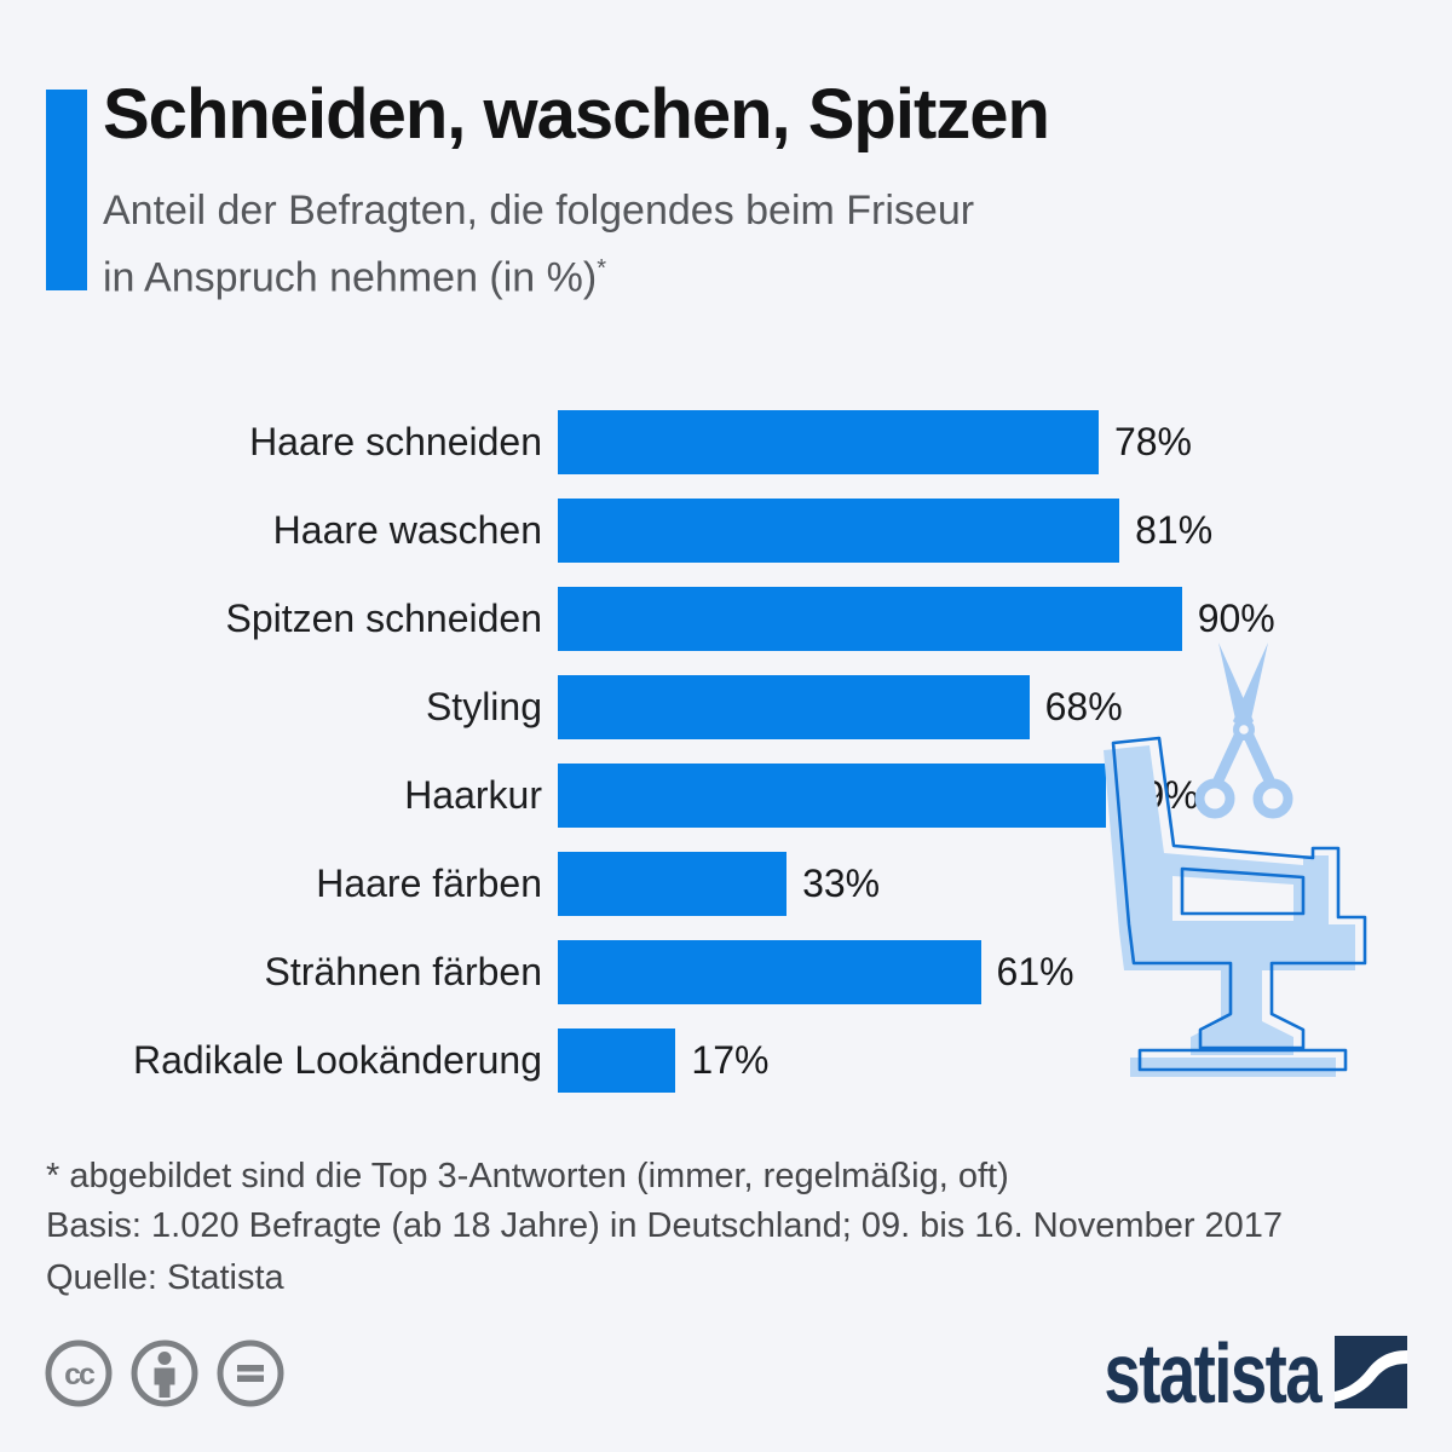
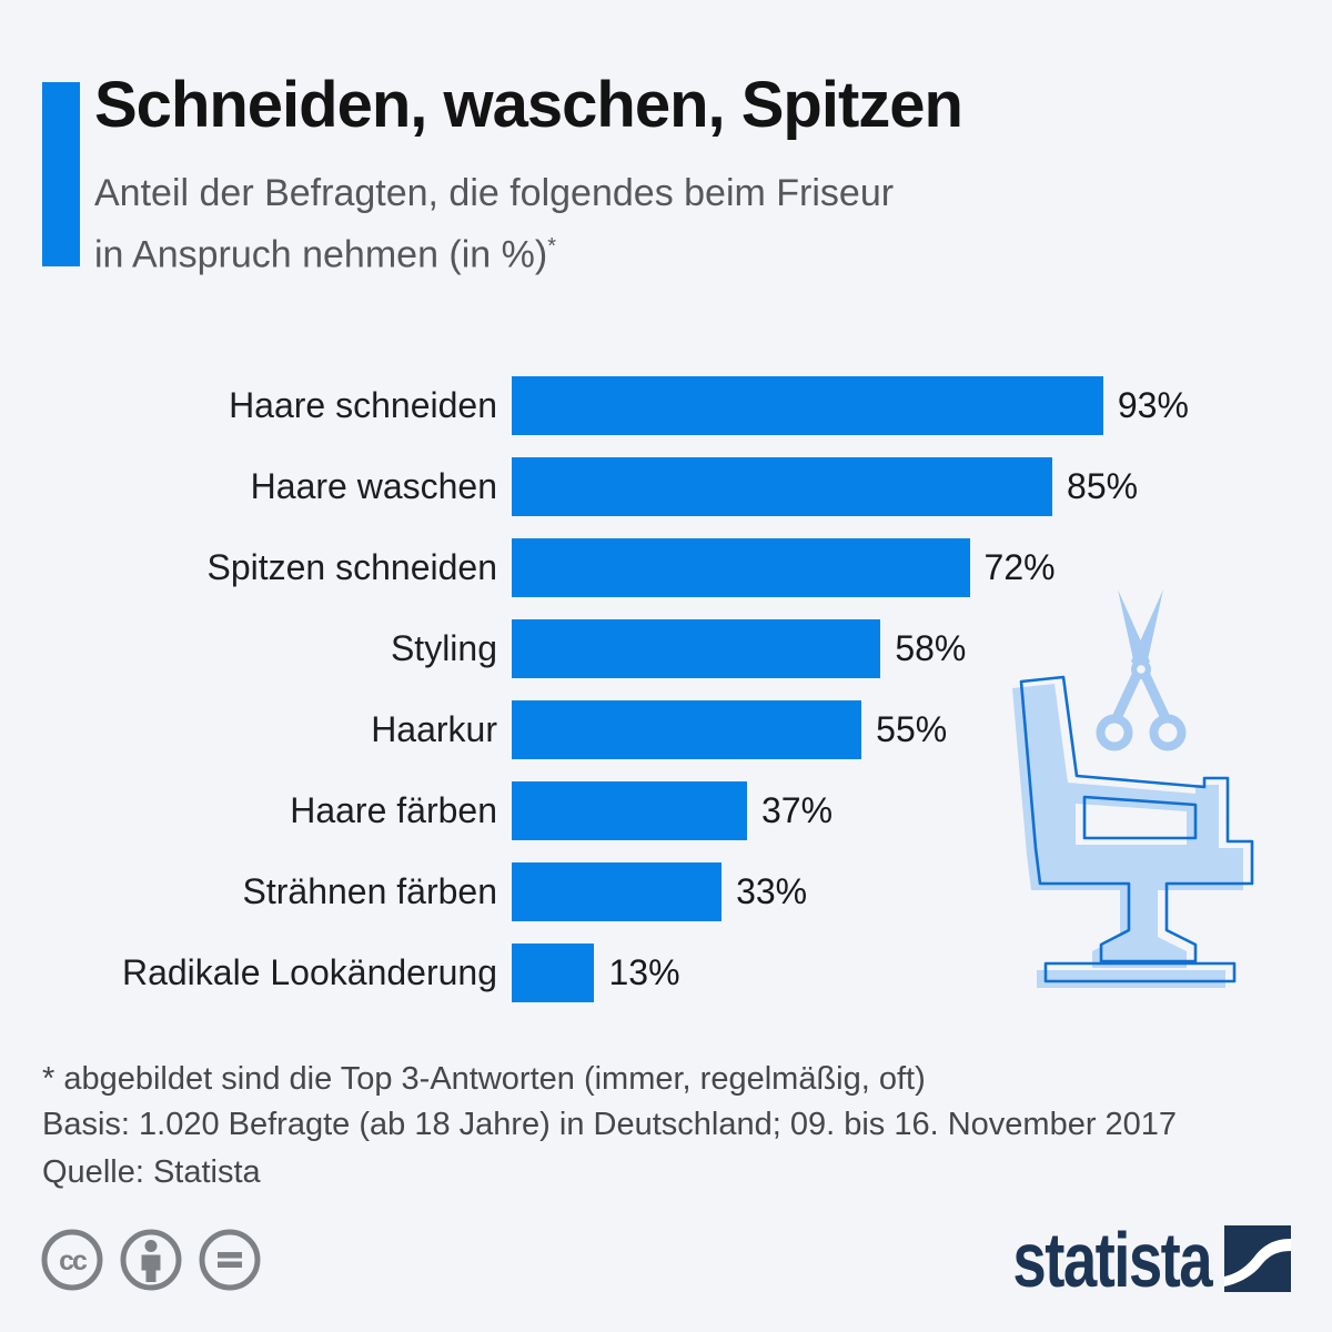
Haare schneiden: 78% -> 93%
Haare waschen: 81% -> 85%
Spitzen schneiden: 90% -> 72%
Styling: 68% -> 58%
Haarkur: 79% -> 55%
Haare färben: 33% -> 37%
Strähnen färben: 61% -> 33%
Radikale Lookänderung: 17% -> 13%
